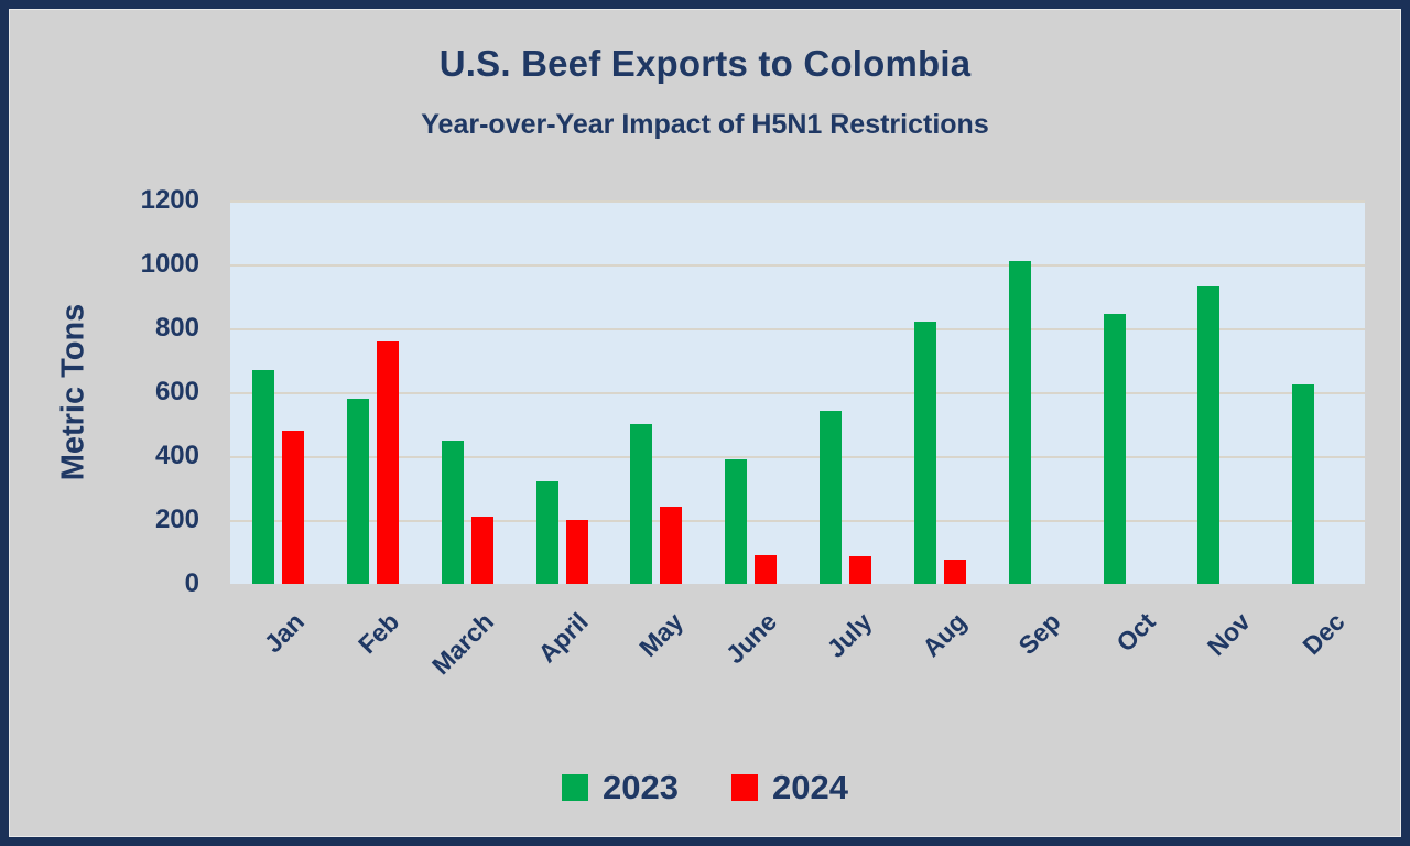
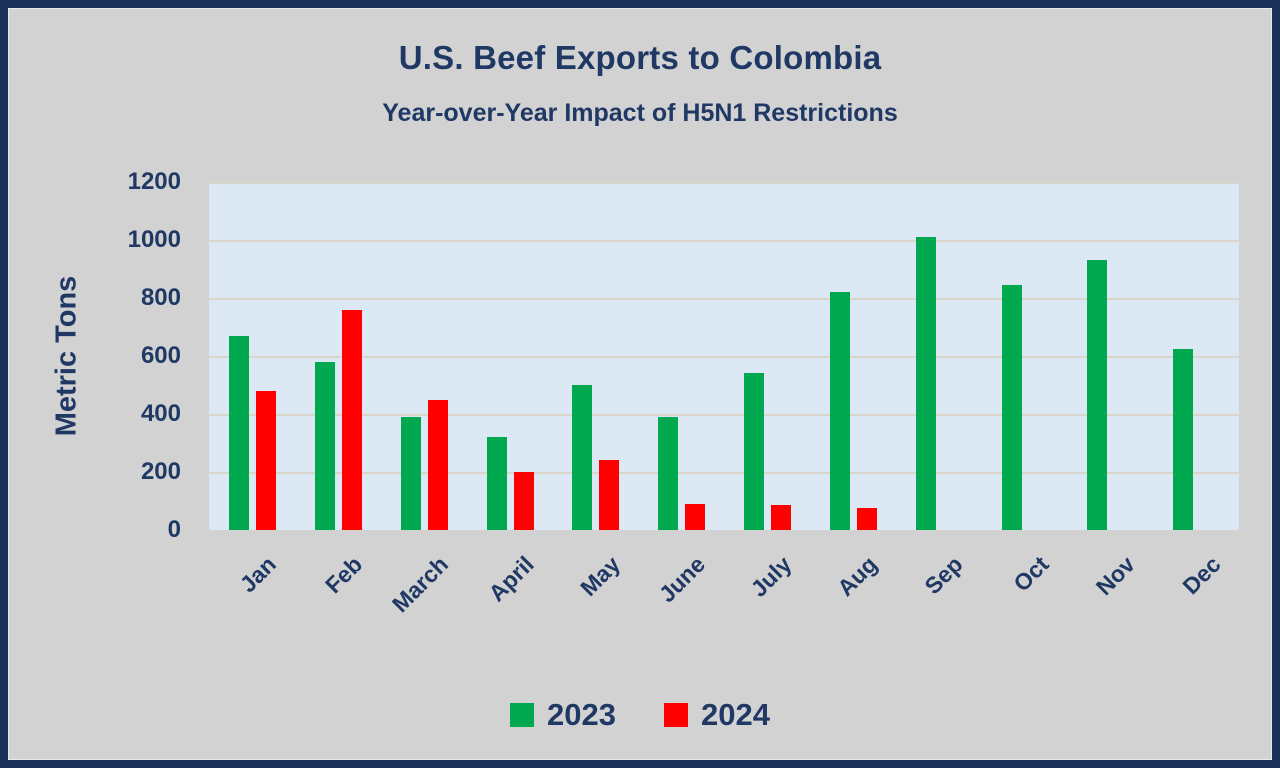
2023/March: 450 -> 390
2024/March: 210 -> 450
